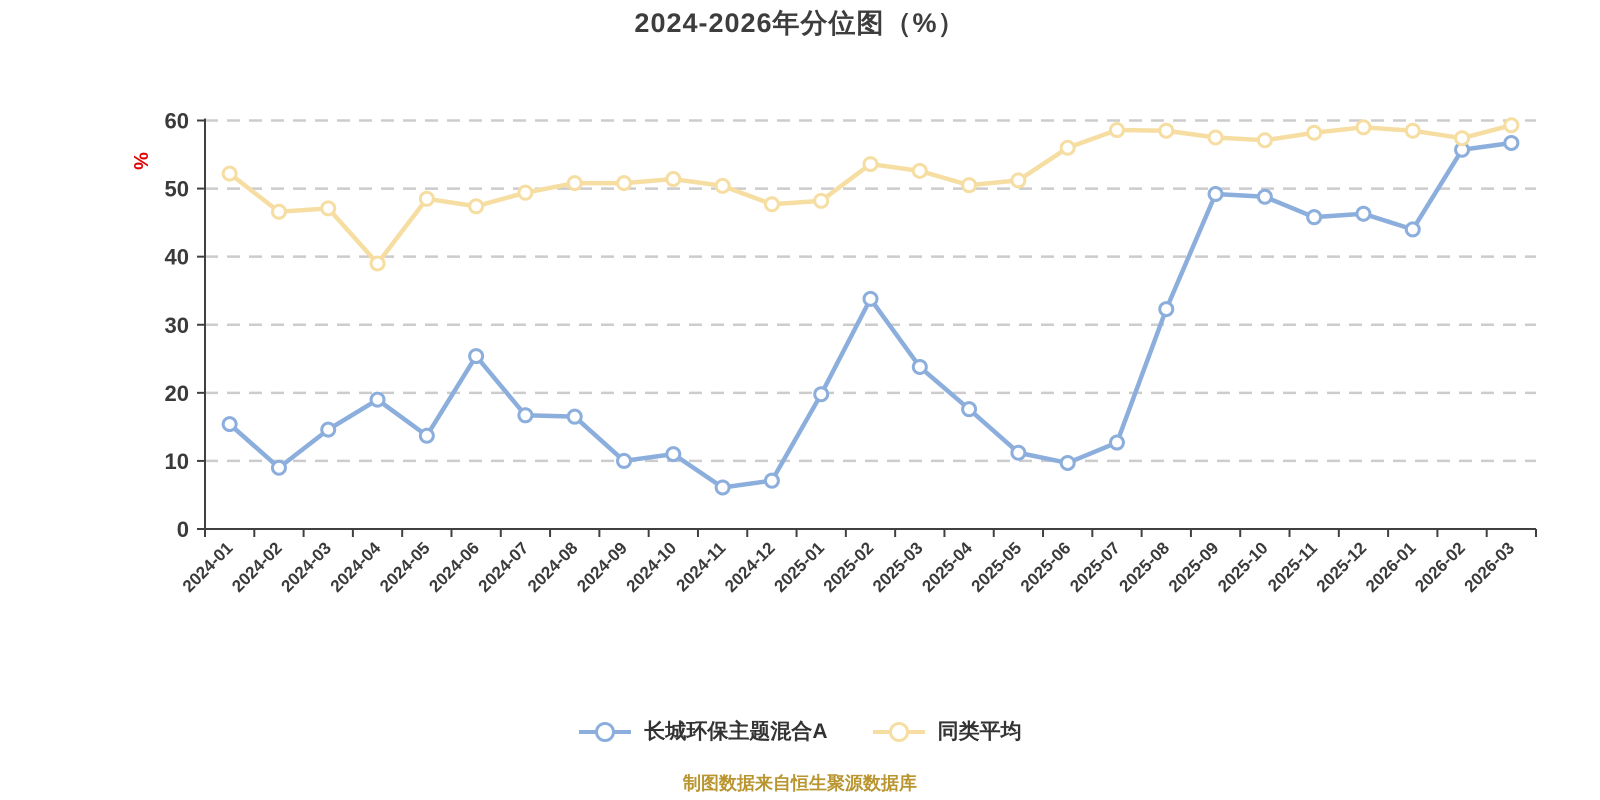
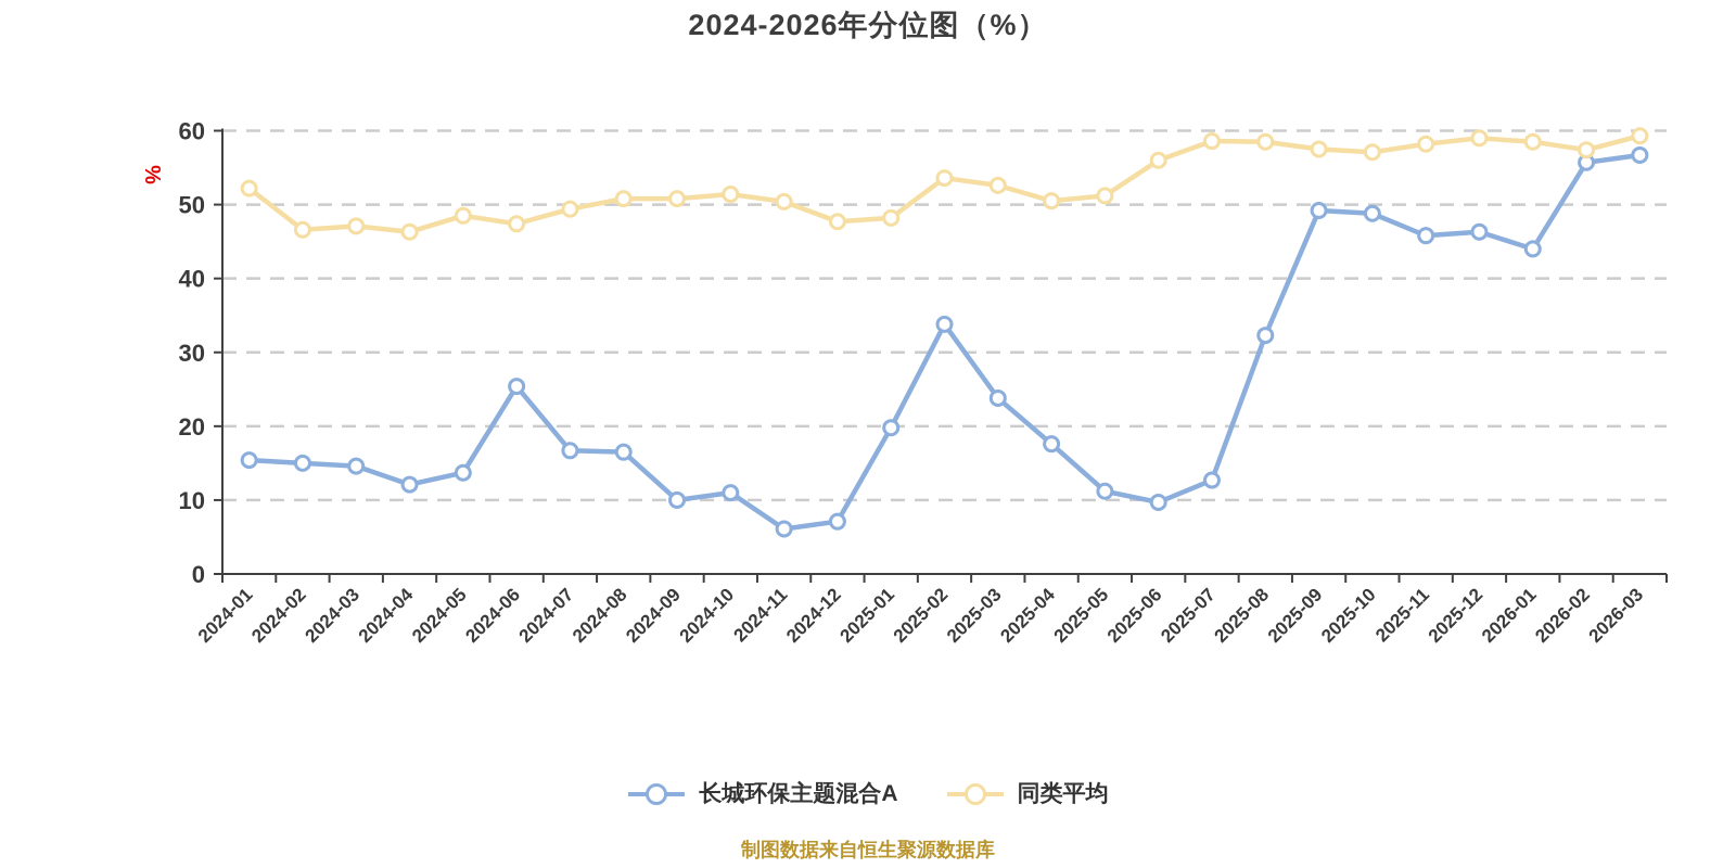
长城环保主题混合A/2024-02: 9 -> 15
长城环保主题混合A/2024-04: 19 -> 12
同类平均/2024-04: 39 -> 46
